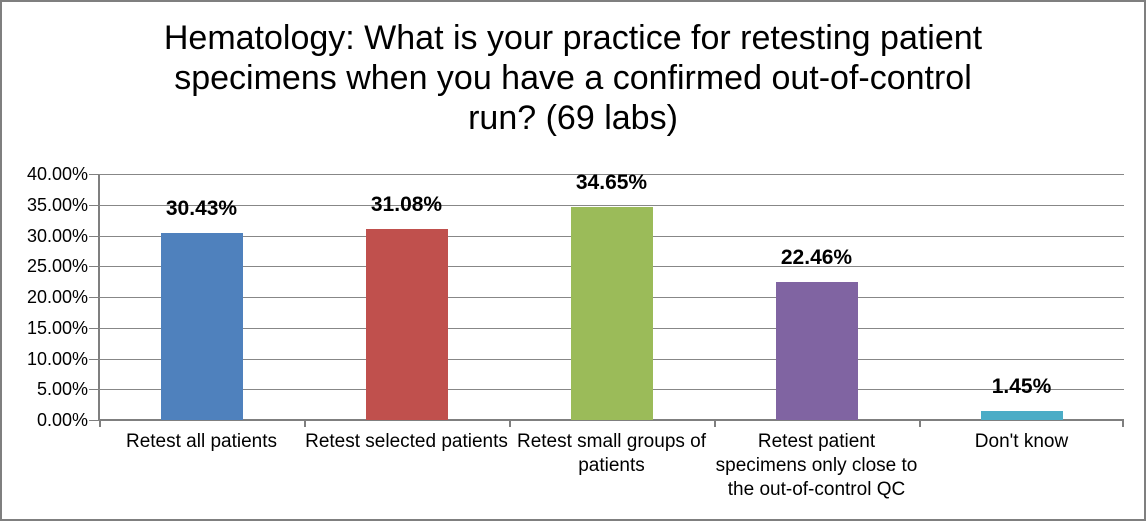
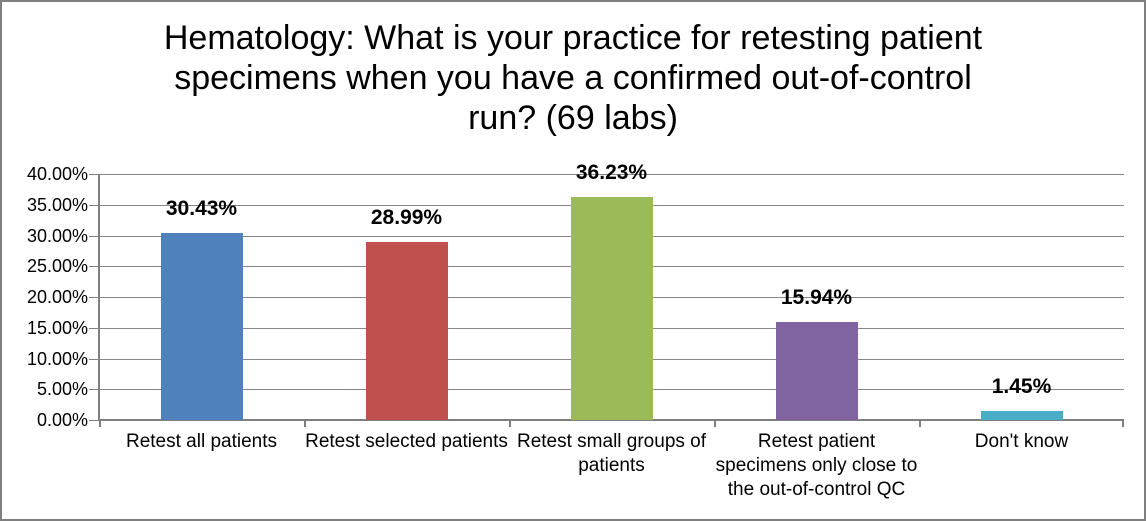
Retest selected patients: 31.08% -> 28.99%
Retest small groups of patients: 34.65% -> 36.23%
Retest patient specimens only close to the out-of-control QC: 22.46% -> 15.94%
